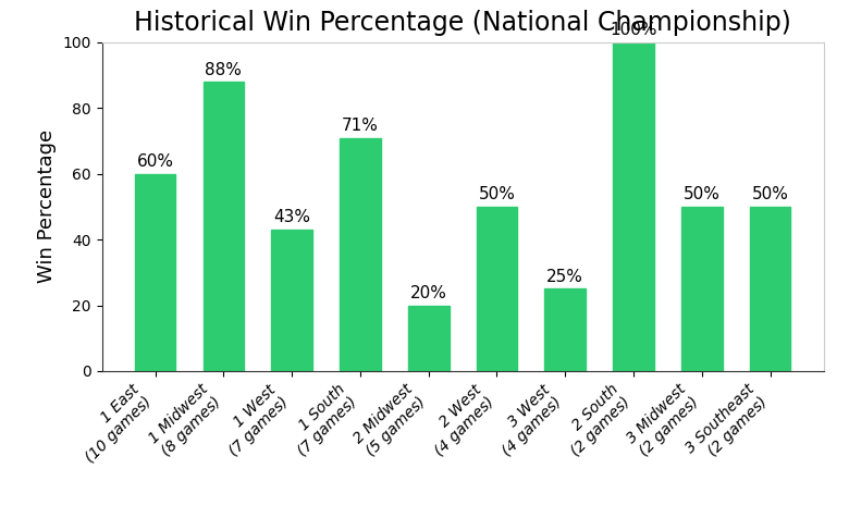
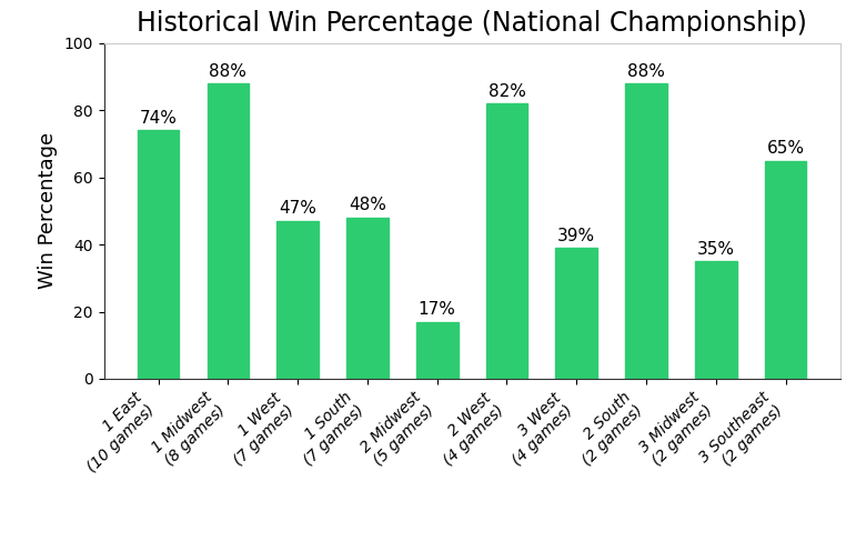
1 East (10 games): 60% -> 74%
1 West (7 games): 43% -> 47%
1 South (7 games): 71% -> 48%
2 Midwest (5 games): 20% -> 17%
2 West (4 games): 50% -> 82%
3 West (4 games): 25% -> 39%
2 South (2 games): 100 -> 88
3 Midwest (2 games): 50% -> 35%
3 Southeast (2 games): 50% -> 65%
